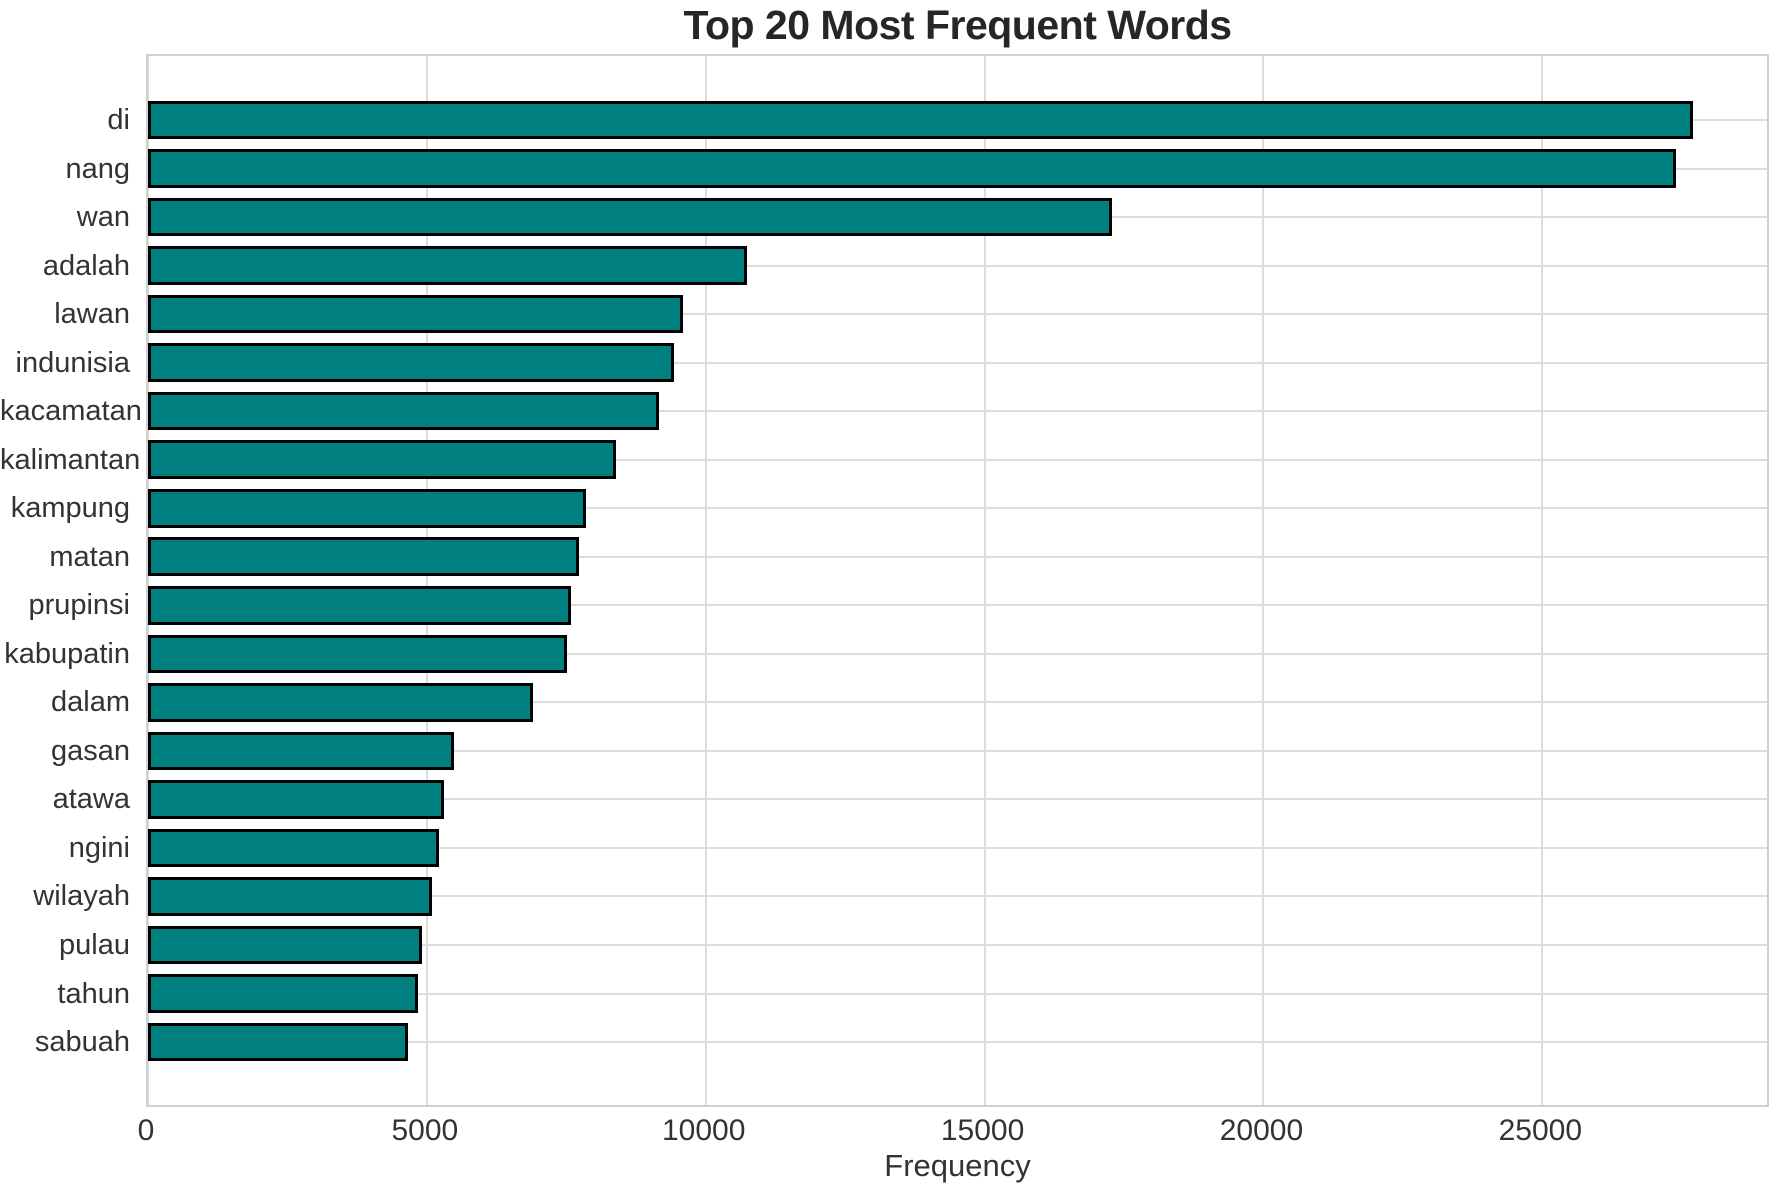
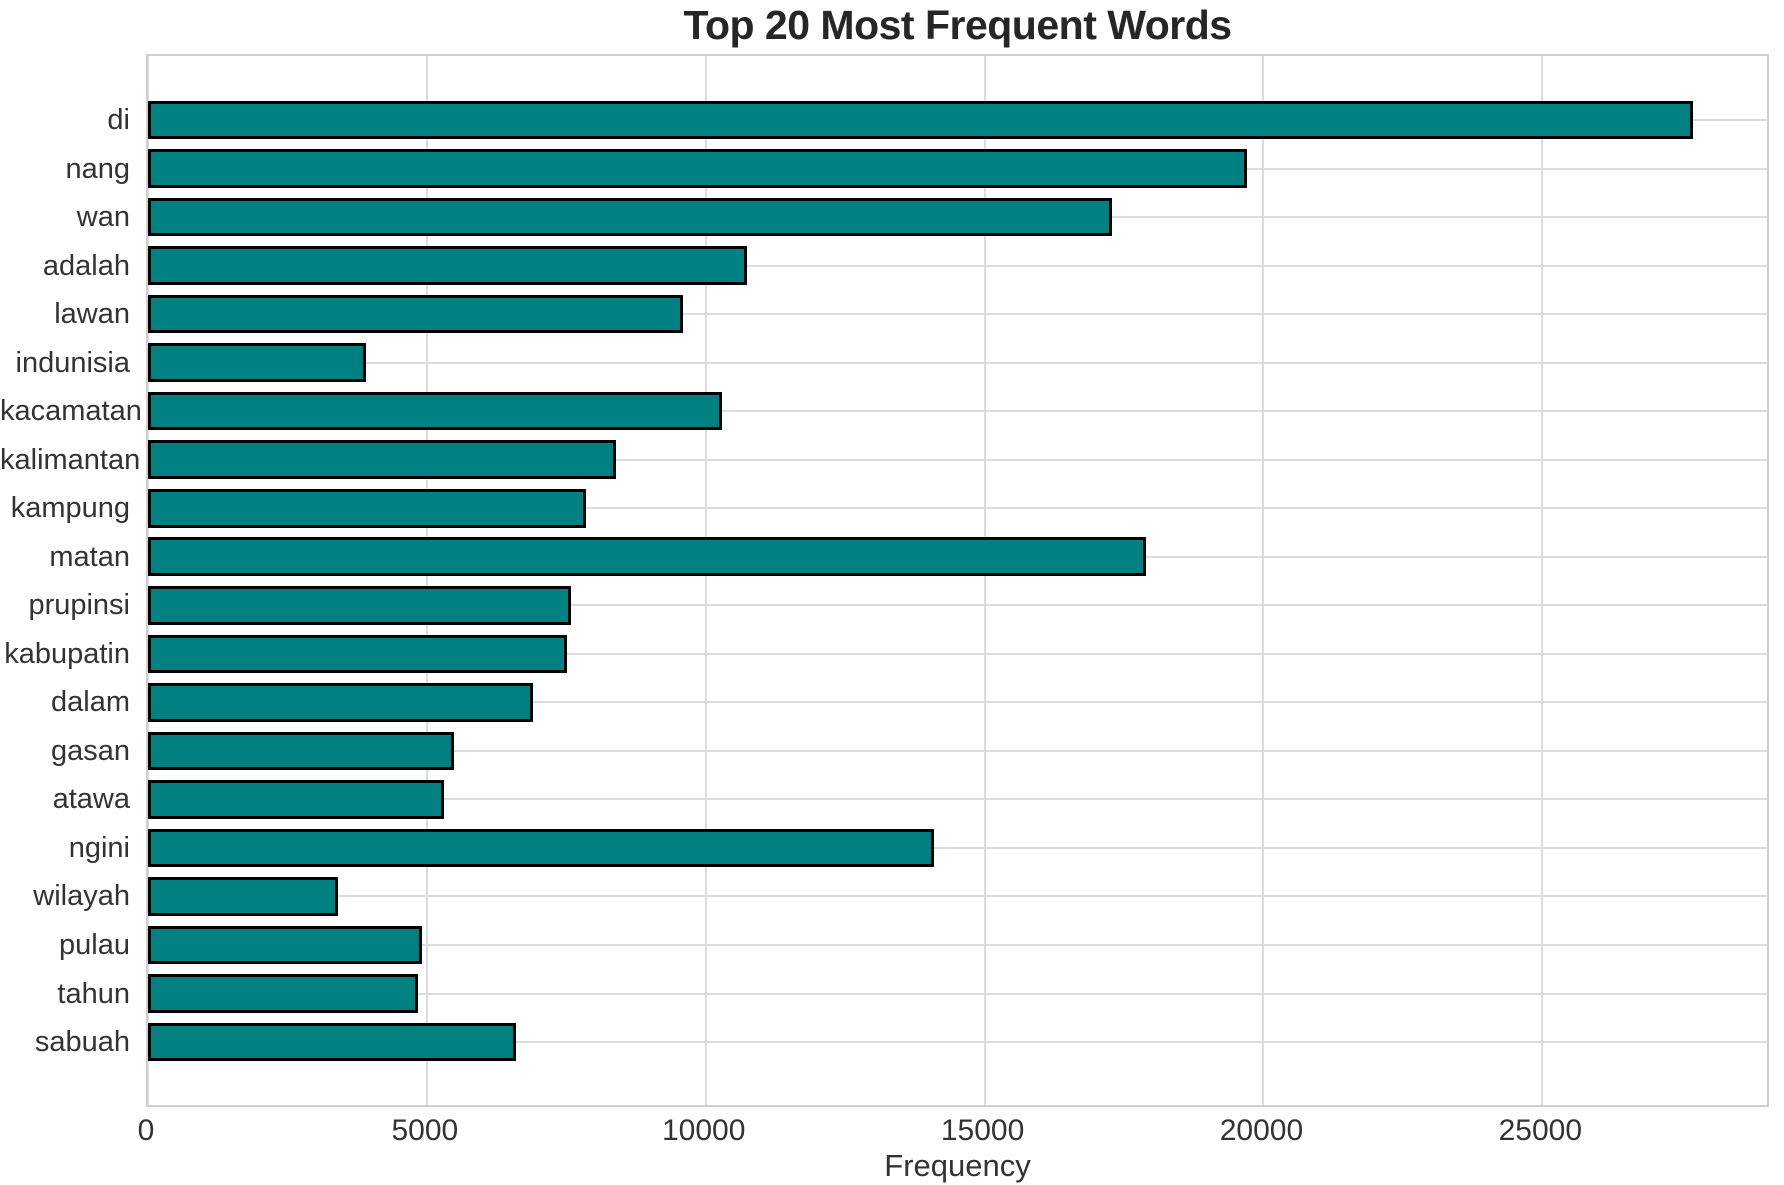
nang: 27400 -> 19700
indunisia: 9400 -> 3900
kacamatan: 9200 -> 10300
matan: 7700 -> 17900
ngini: 5200 -> 14100
wilayah: 5100 -> 3400
sabuah: 4700 -> 6600
